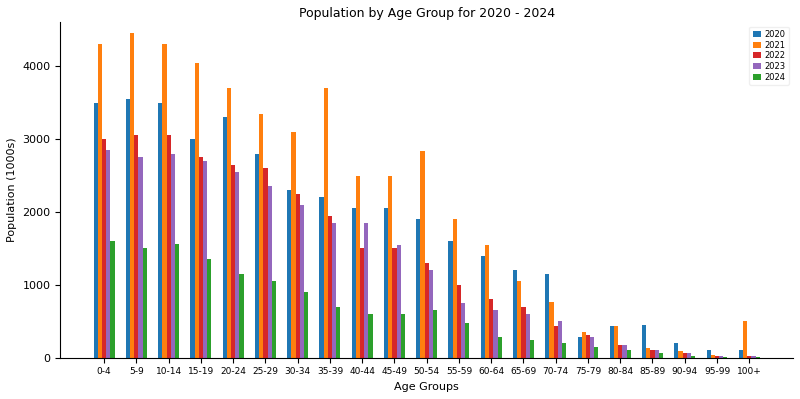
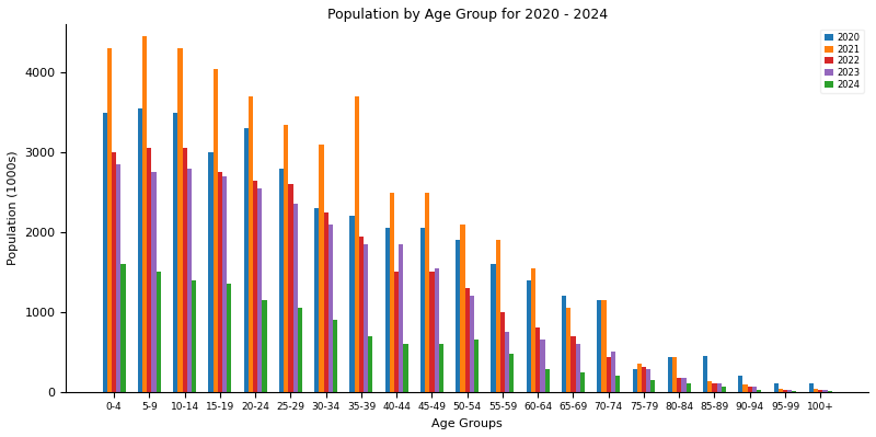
2024/10-14: 1560 -> 1400
2021/50-54: 2840 -> 2100
2021/70-74: 760 -> 1150
2021/100+: 500 -> 40
